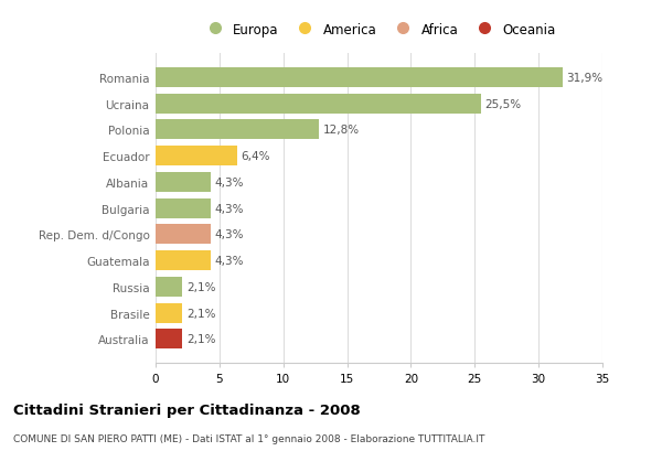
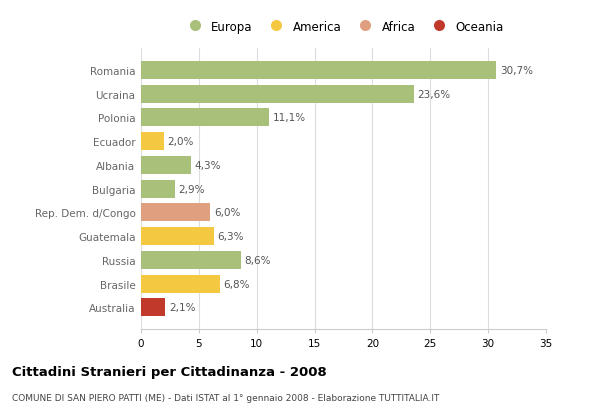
Romania: 31,9% -> 30,7%
Ucraina: 25,5% -> 23,6%
Polonia: 12,8% -> 11,1%
Ecuador: 6,4% -> 2,0%
Bulgaria: 4,3% -> 2,9%
Rep. Dem. d/Congo: 4,3% -> 6,0%
Guatemala: 4,3% -> 6,3%
Russia: 2,1% -> 8,6%
Brasile: 2,1% -> 6,8%
